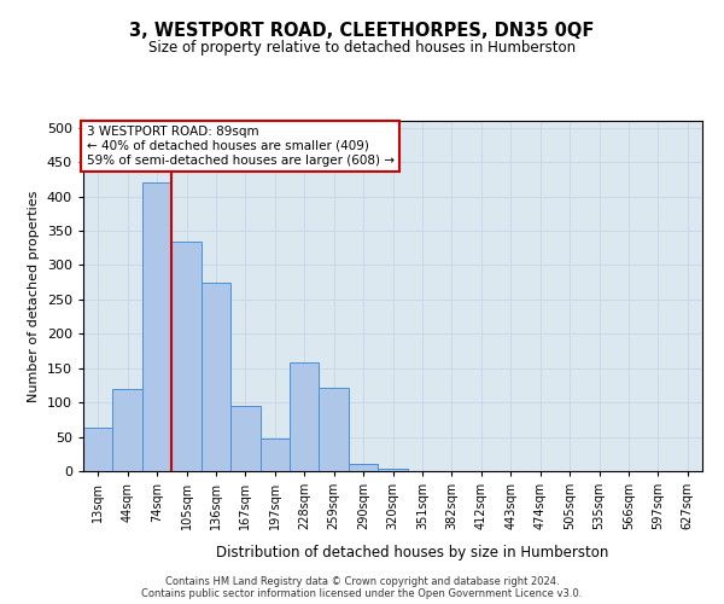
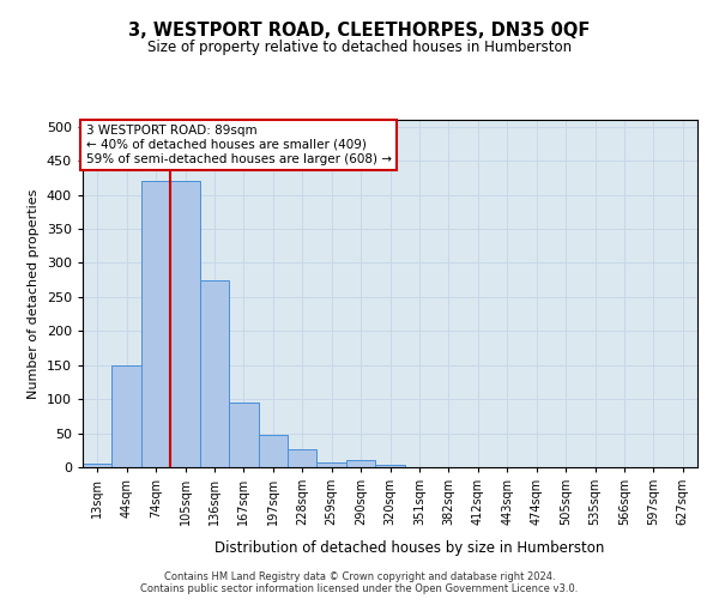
13sqm: 64 -> 5
44sqm: 120 -> 150
105sqm: 334 -> 420
228sqm: 158 -> 27
259sqm: 122 -> 7
